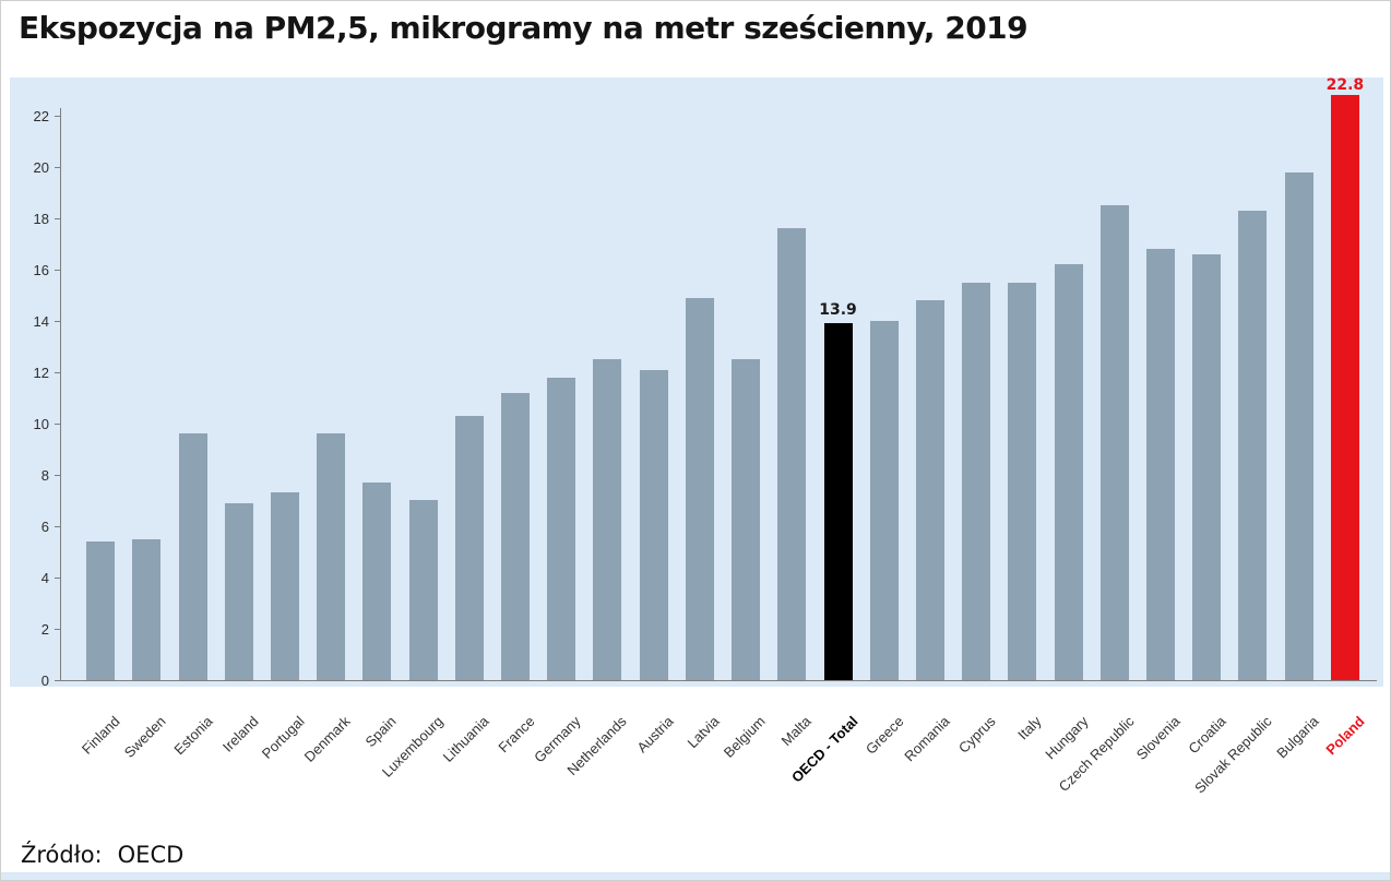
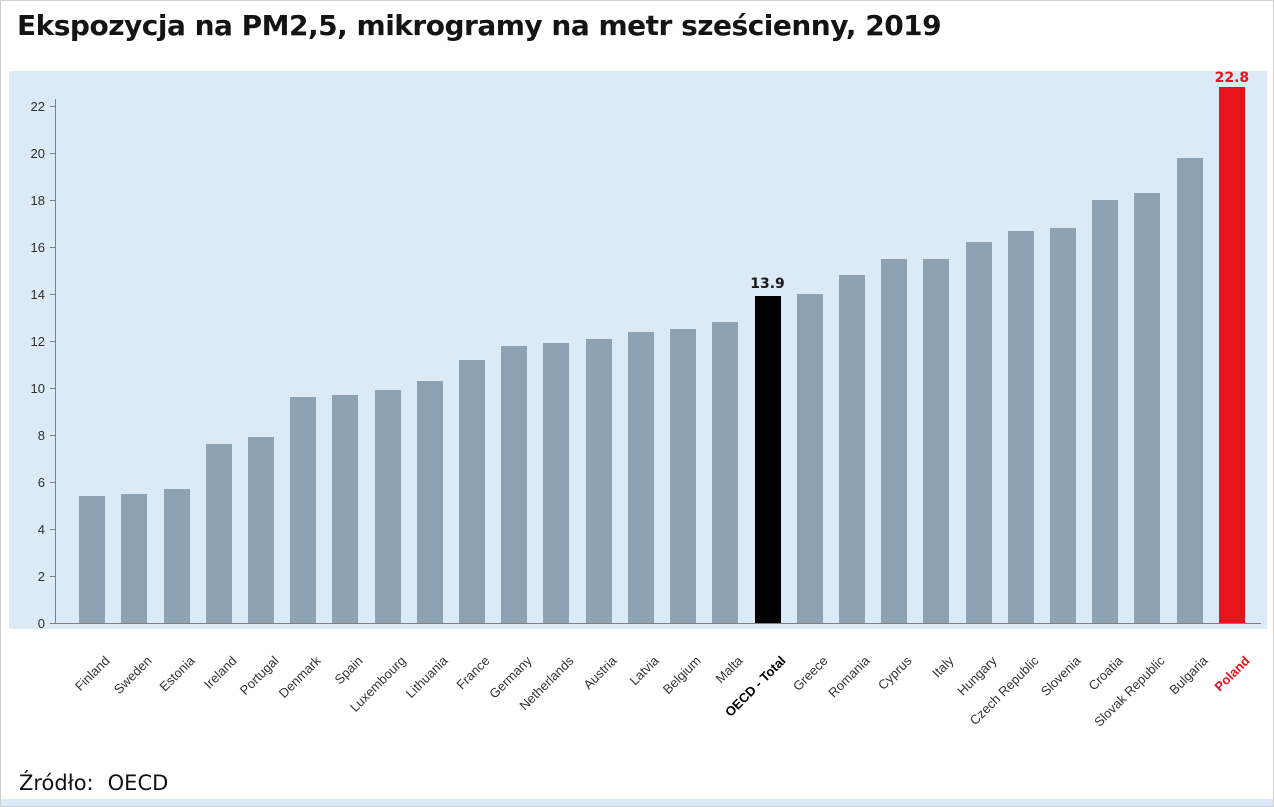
Estonia: 9.6 -> 5.7
Ireland: 6.9 -> 7.6
Portugal: 7.3 -> 7.9
Spain: 7.7 -> 9.7
Luxembourg: 7.0 -> 9.9
Netherlands: 12.5 -> 11.9
Latvia: 14.9 -> 12.4
Malta: 17.6 -> 12.8
Czech Republic: 18.5 -> 16.7
Croatia: 16.6 -> 18.0
